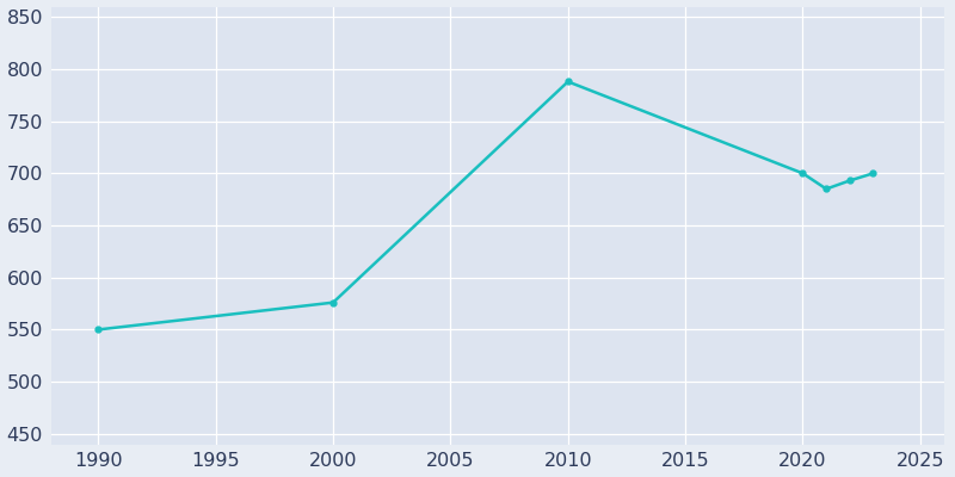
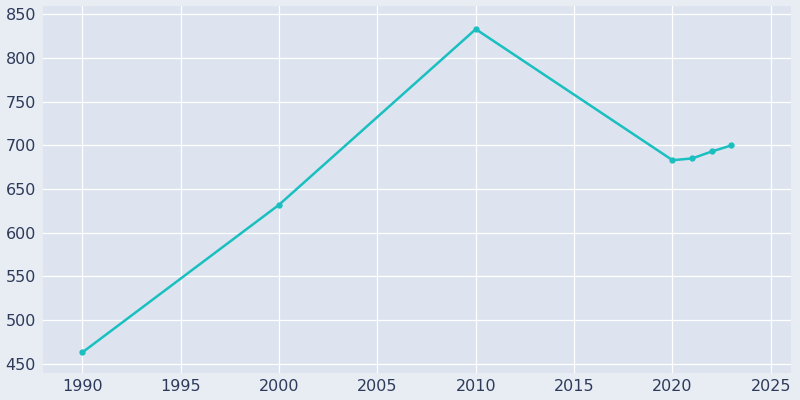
1990: 550 -> 463
2000: 576 -> 632
2010: 788 -> 833
2020: 700 -> 683
